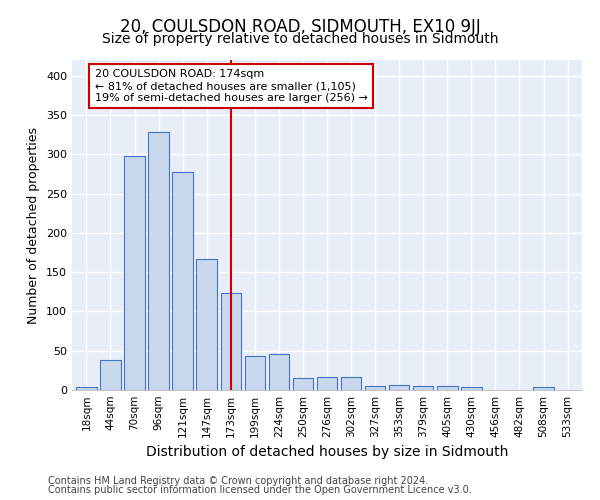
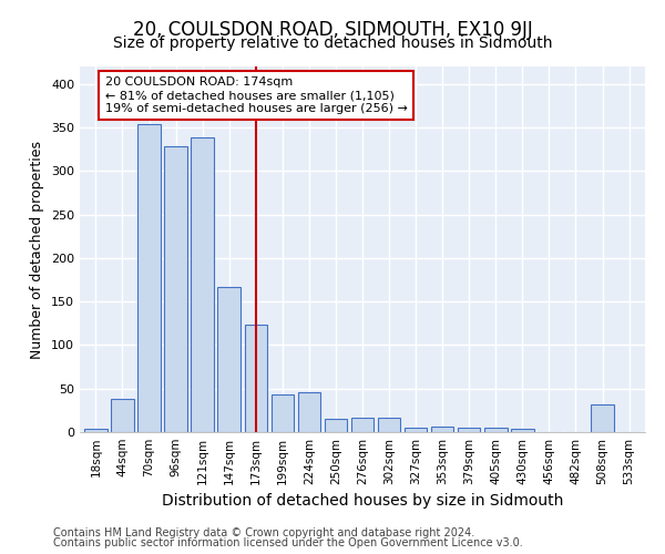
70sqm: 298 -> 354
121sqm: 278 -> 338
508sqm: 4 -> 32
